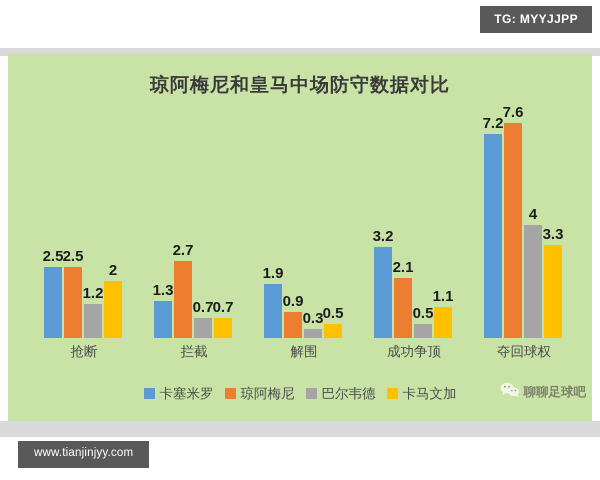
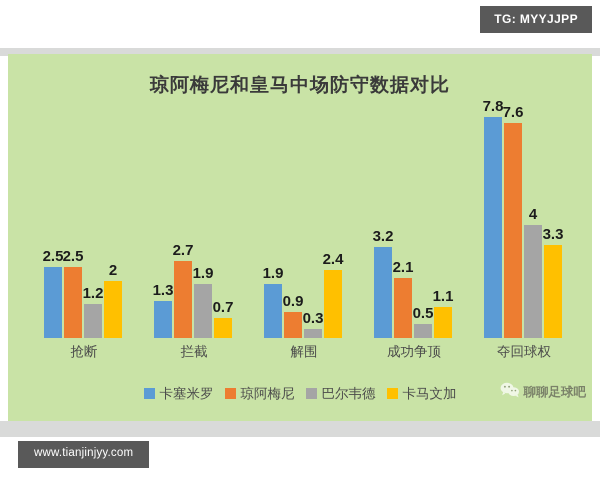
巴尔韦德/拦截: 0.7 -> 1.9
卡马文加/解围: 0.5 -> 2.4
卡塞米罗/夺回球权: 7.2 -> 7.8
